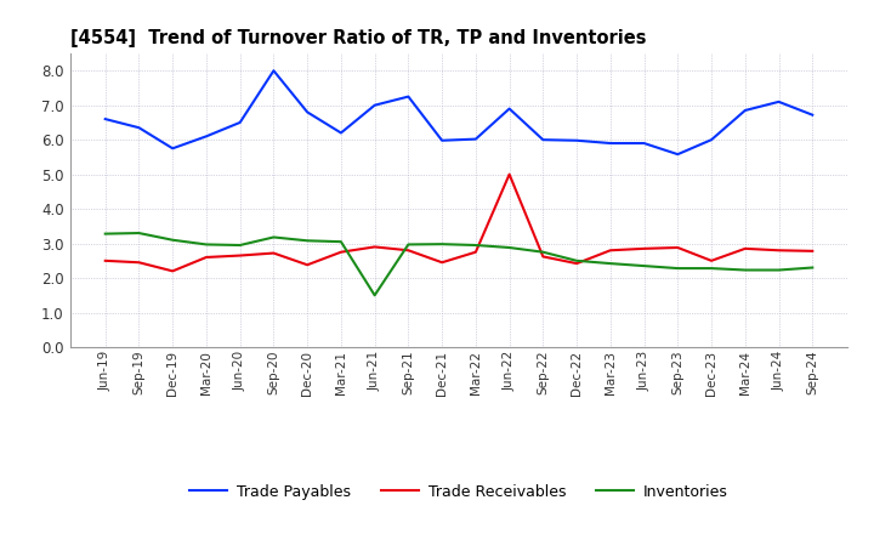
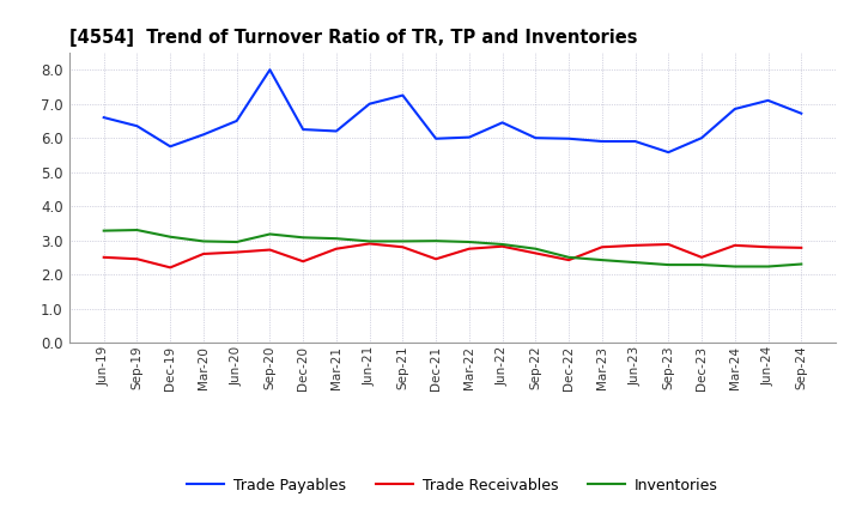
Trade Payables/Dec-20: 6.80 -> 6.25
Inventories/Jun-21: 1.50 -> 2.97
Trade Receivables/Jun-22: 5.00 -> 2.82
Trade Payables/Jun-22: 6.90 -> 6.45
